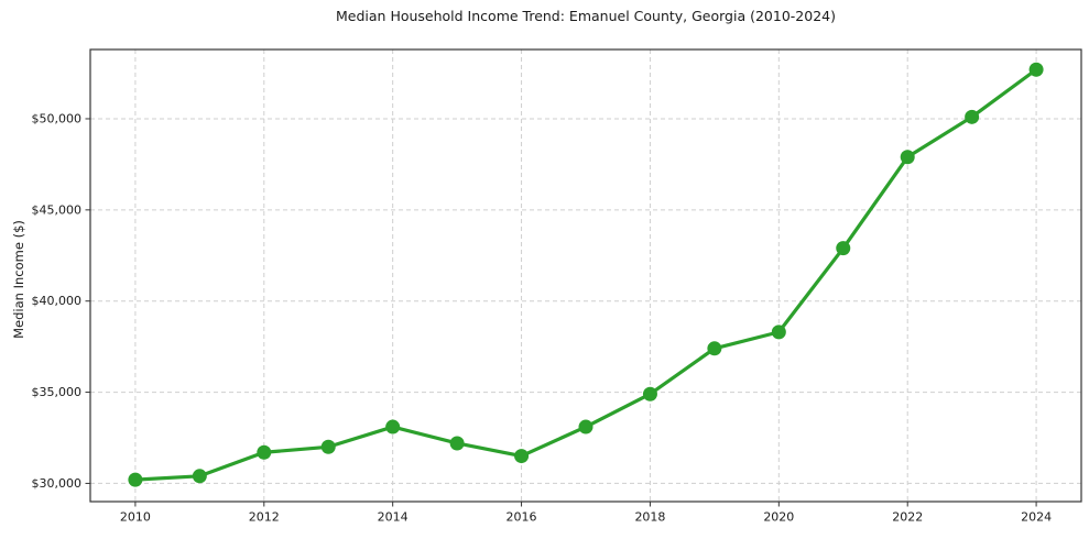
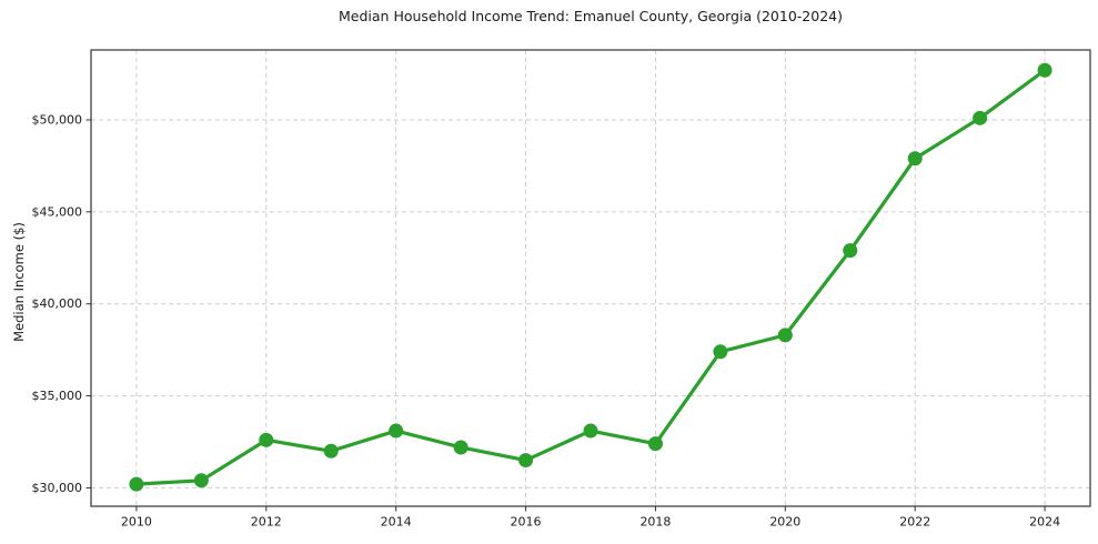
2012: $31700 -> $32600
2018: $34900 -> $32400
